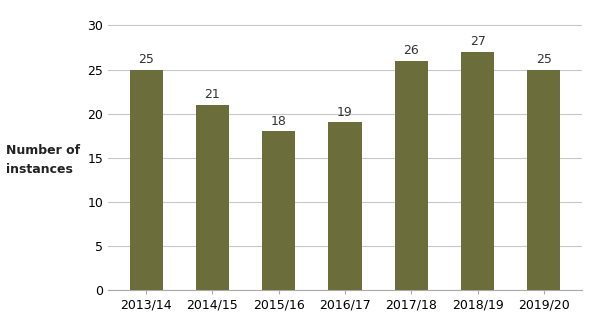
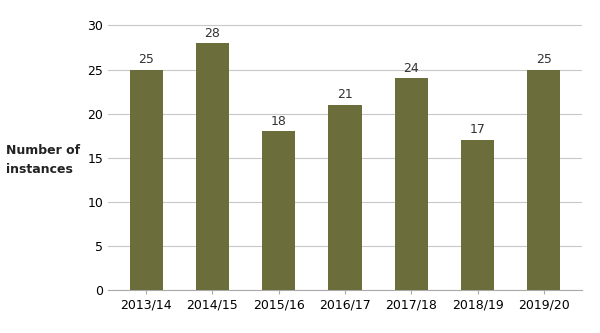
2014/15: 21 -> 28
2016/17: 19 -> 21
2017/18: 26 -> 24
2018/19: 27 -> 17
